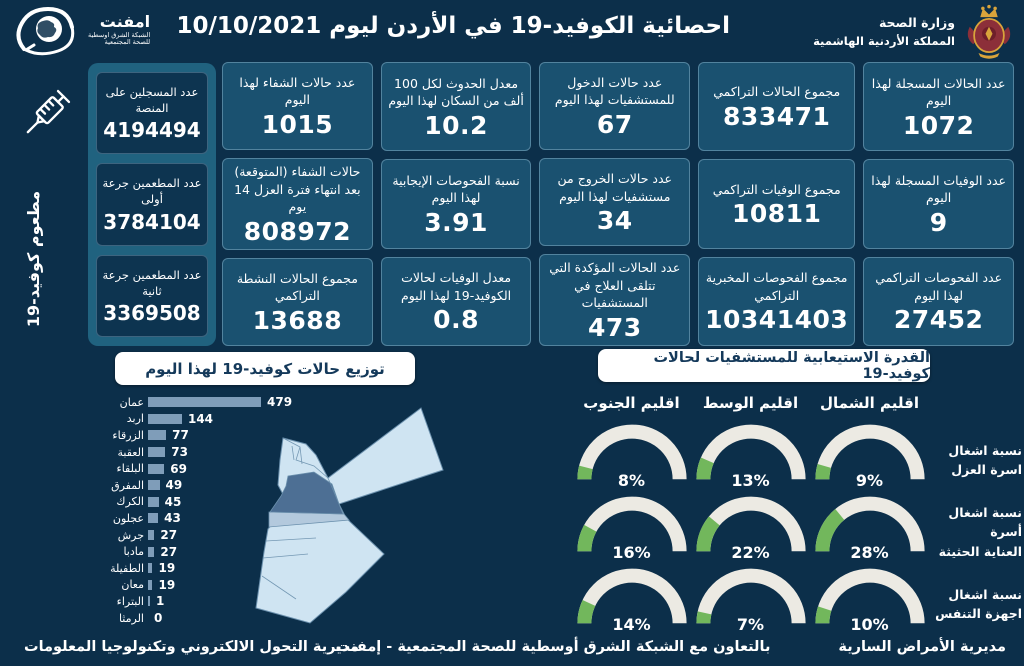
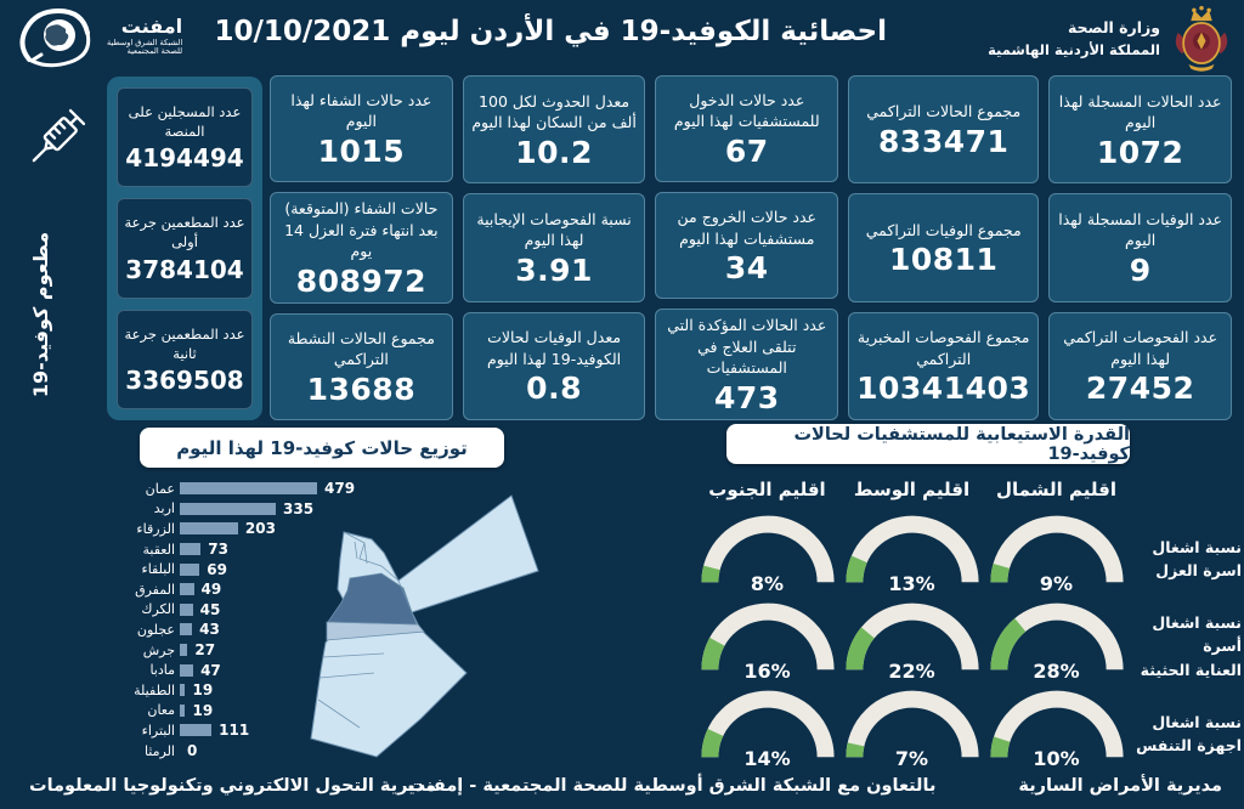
توزيع حالات كوفيد-19 لهذا اليوم/اربد: 144 -> 335
توزيع حالات كوفيد-19 لهذا اليوم/الزرقاء: 77 -> 203
توزيع حالات كوفيد-19 لهذا اليوم/مادبا: 27 -> 47
توزيع حالات كوفيد-19 لهذا اليوم/البتراء: 1 -> 111
